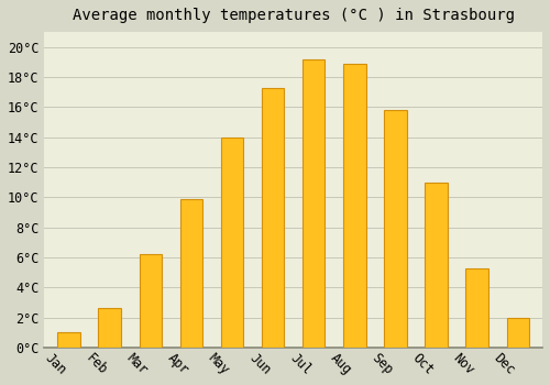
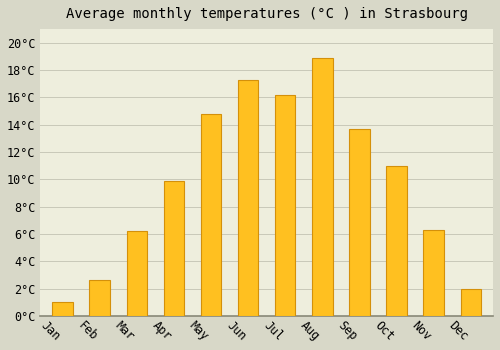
May: 14.0°C -> 14.8°C
Jul: 19.2°C -> 16.2°C
Sep: 15.8°C -> 13.7°C
Nov: 5.3°C -> 6.3°C
